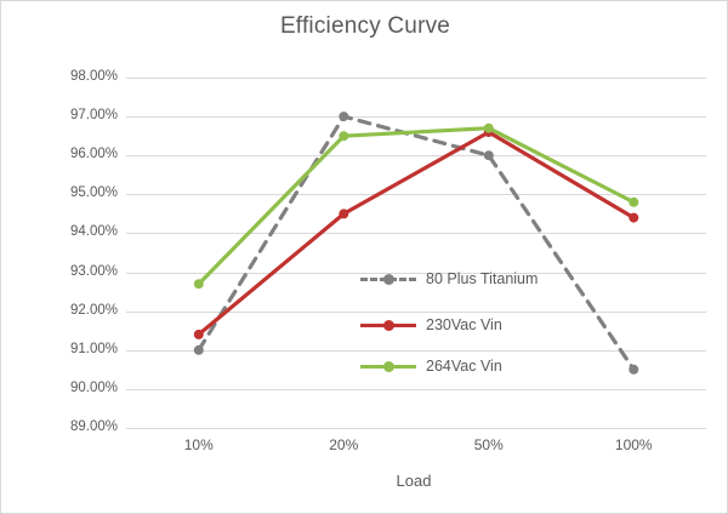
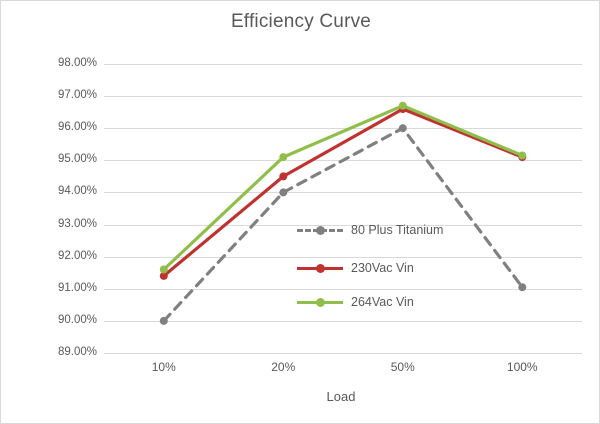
80 Plus Titanium/10%: 91.0% -> 90.0%
264Vac Vin/10%: 92.7% -> 91.6%
80 Plus Titanium/20%: 97.0% -> 94.0%
264Vac Vin/20%: 96.5% -> 95.1%
80 Plus Titanium/100%: 90.5% -> 91.0%
230Vac Vin/100%: 94.4% -> 95.1%
264Vac Vin/100%: 94.8% -> 95.2%
